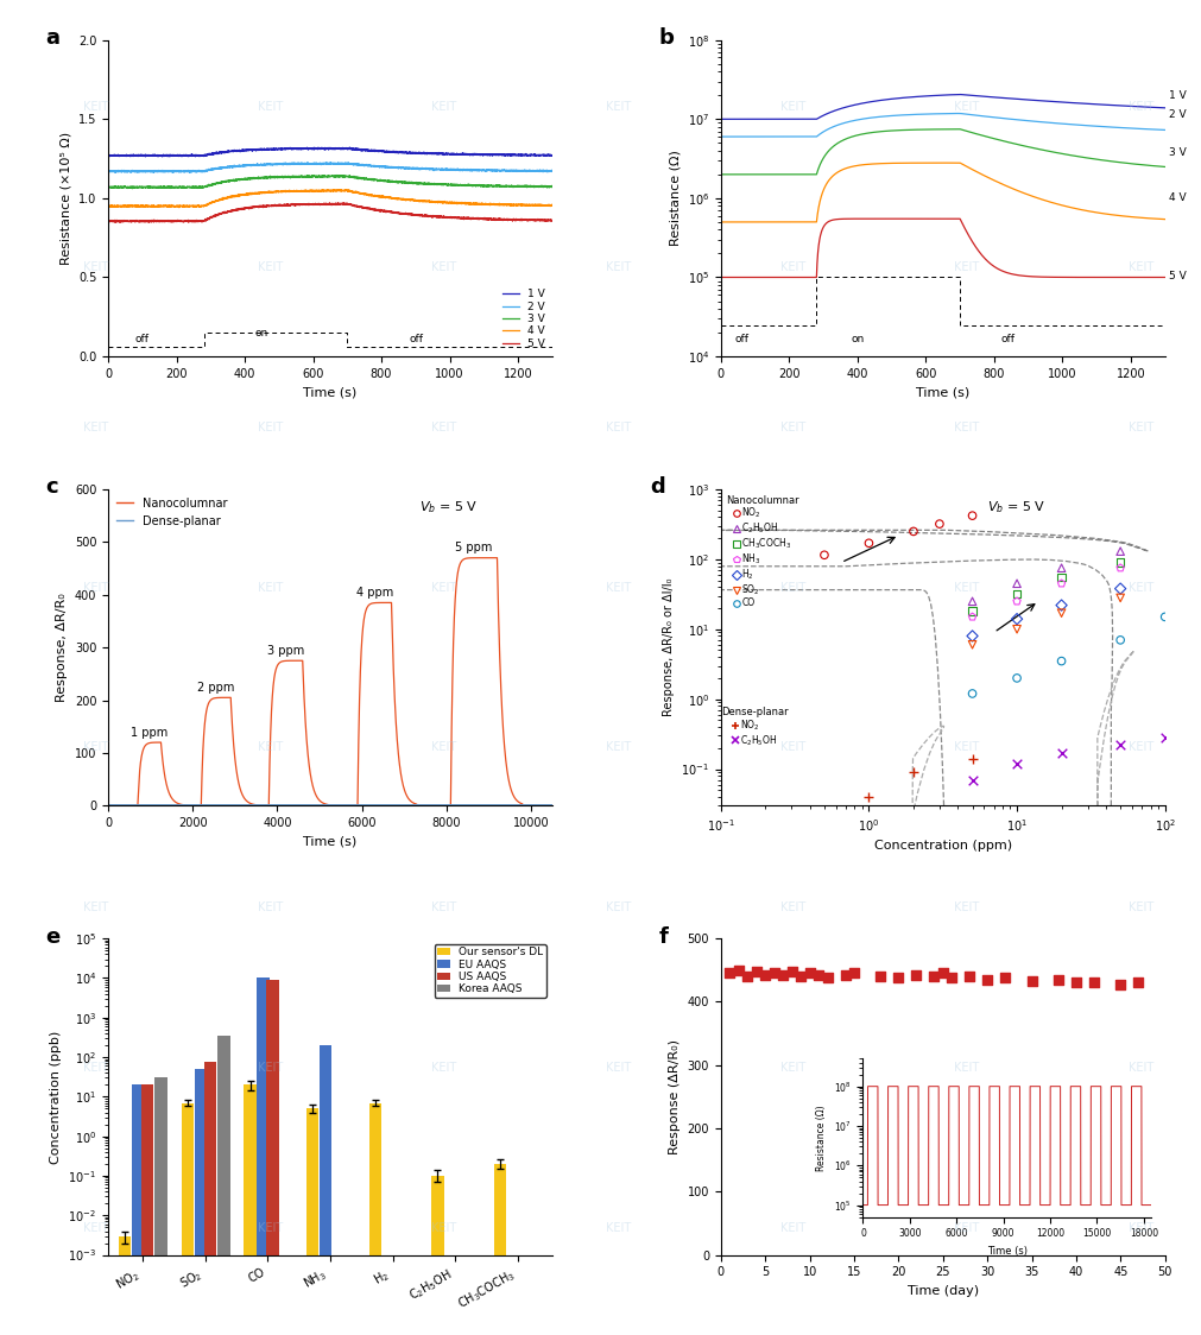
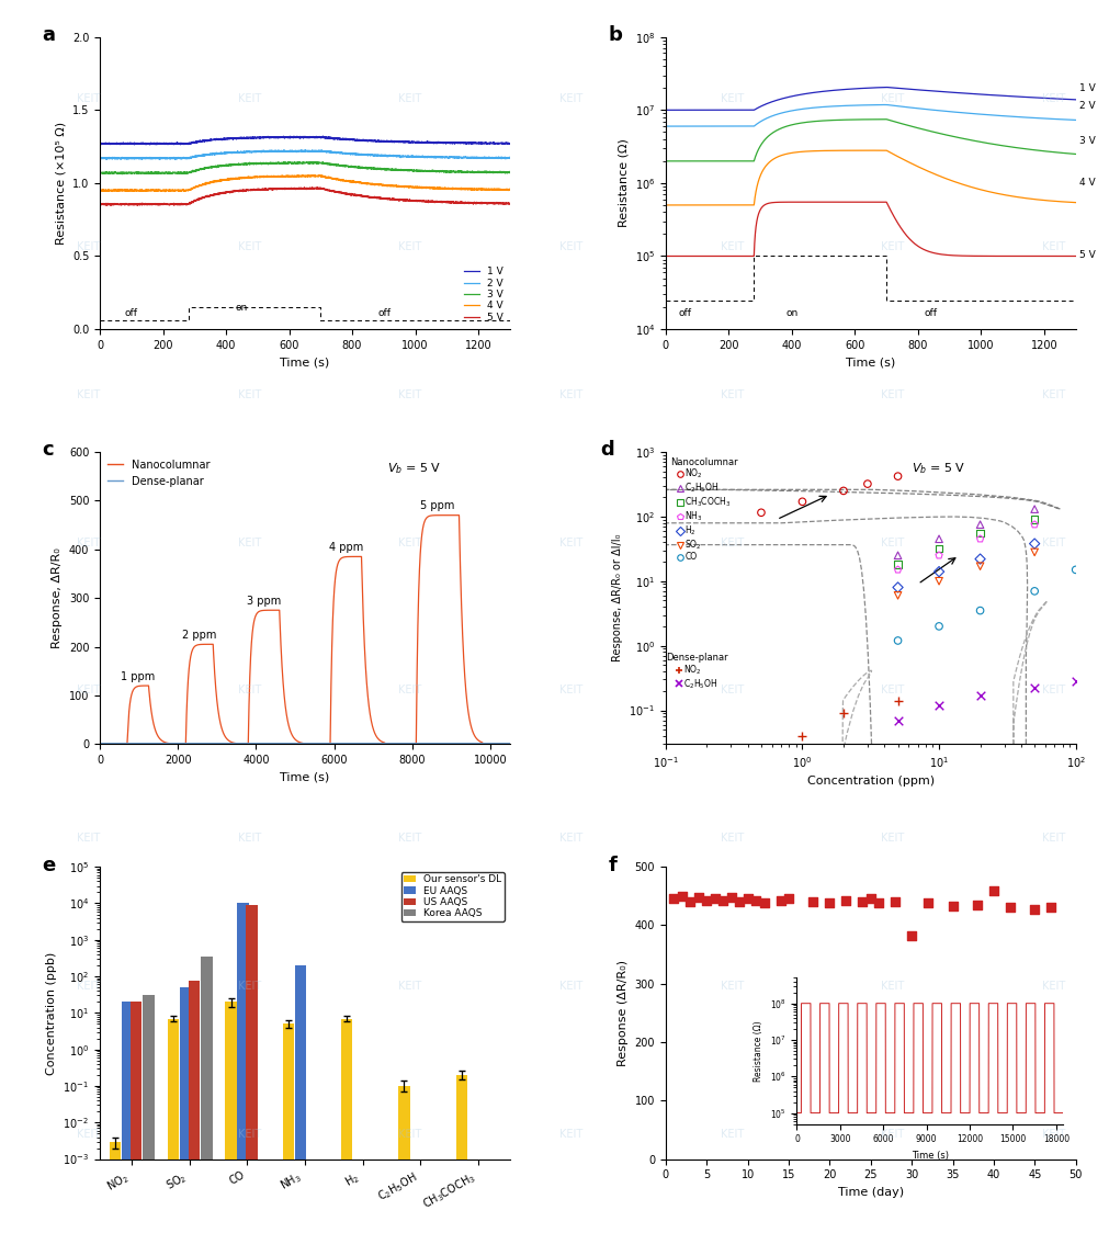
30: 435 -> 382
40: 430 -> 460
